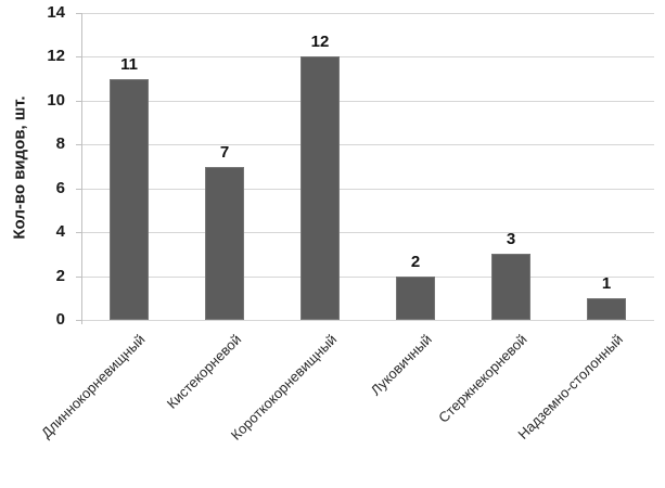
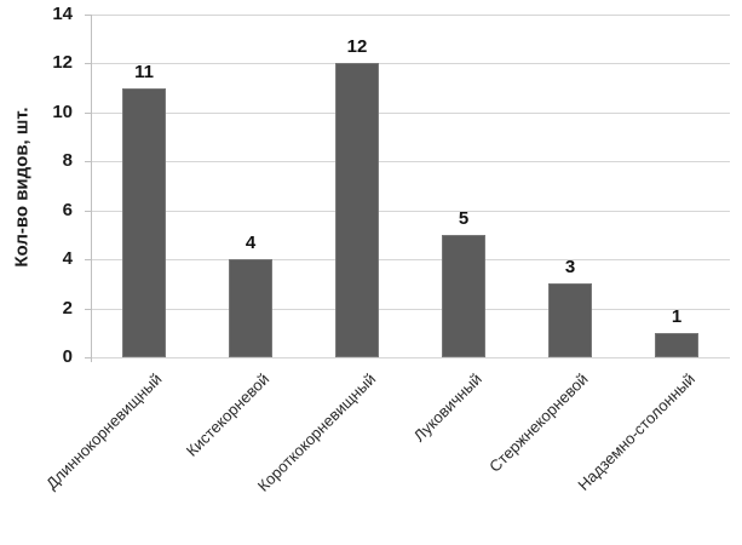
Кистекорневой: 7 -> 4
Луковичный: 2 -> 5
